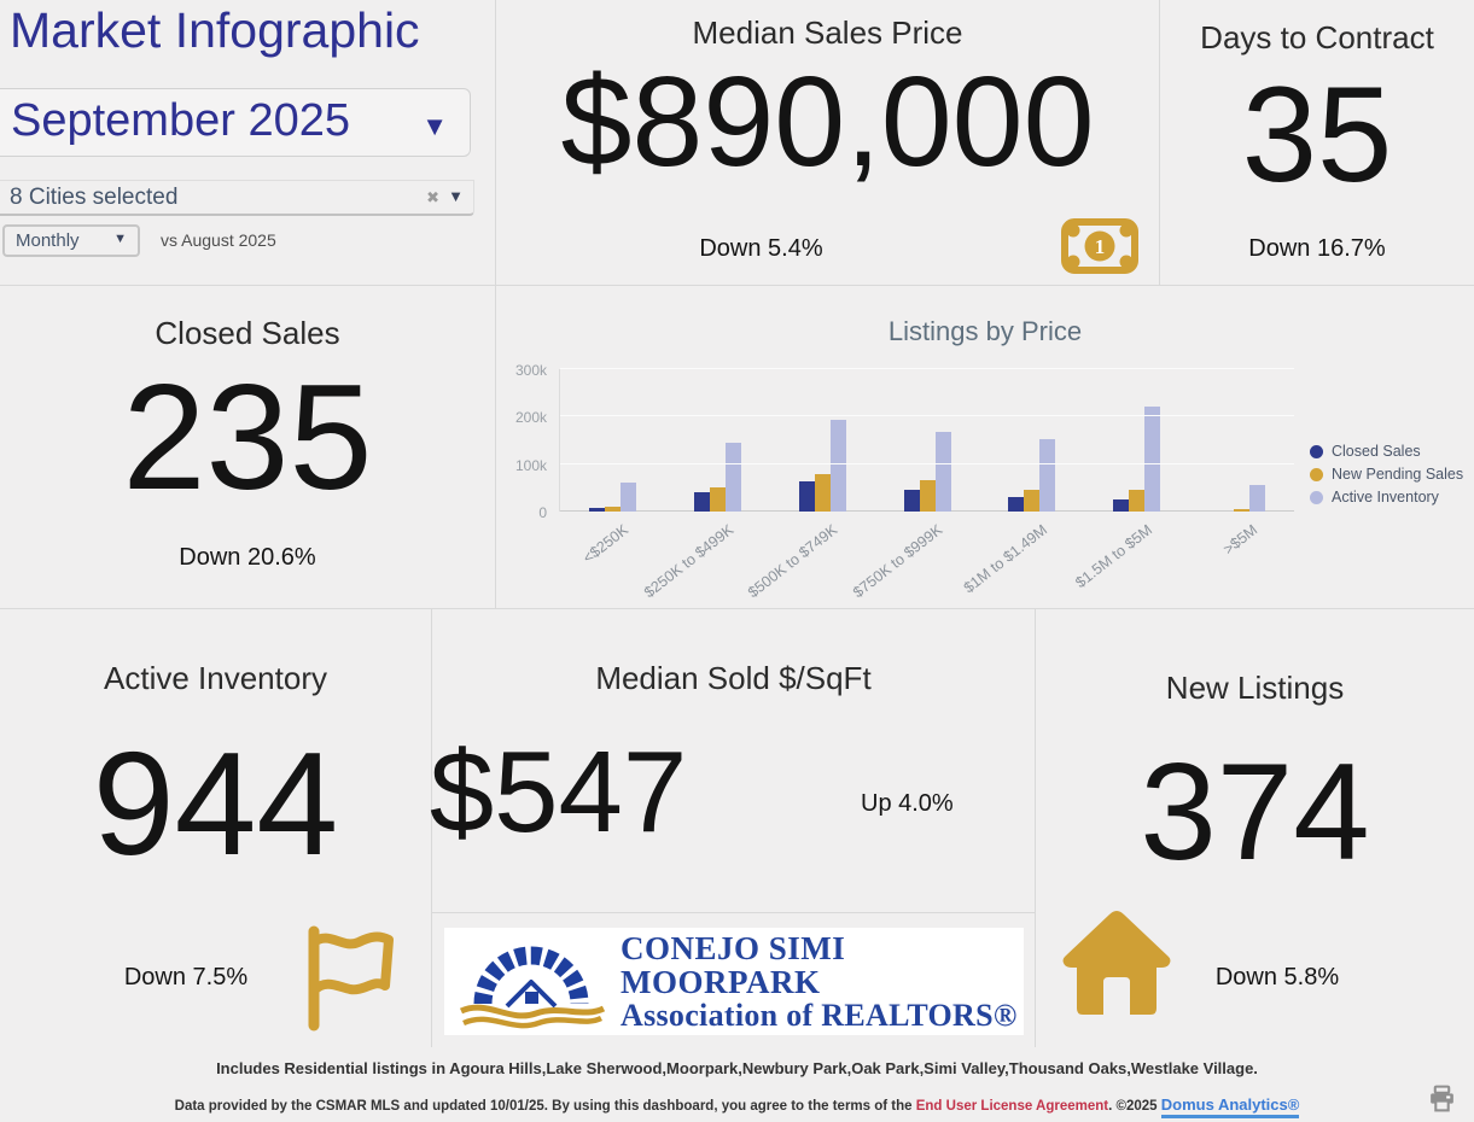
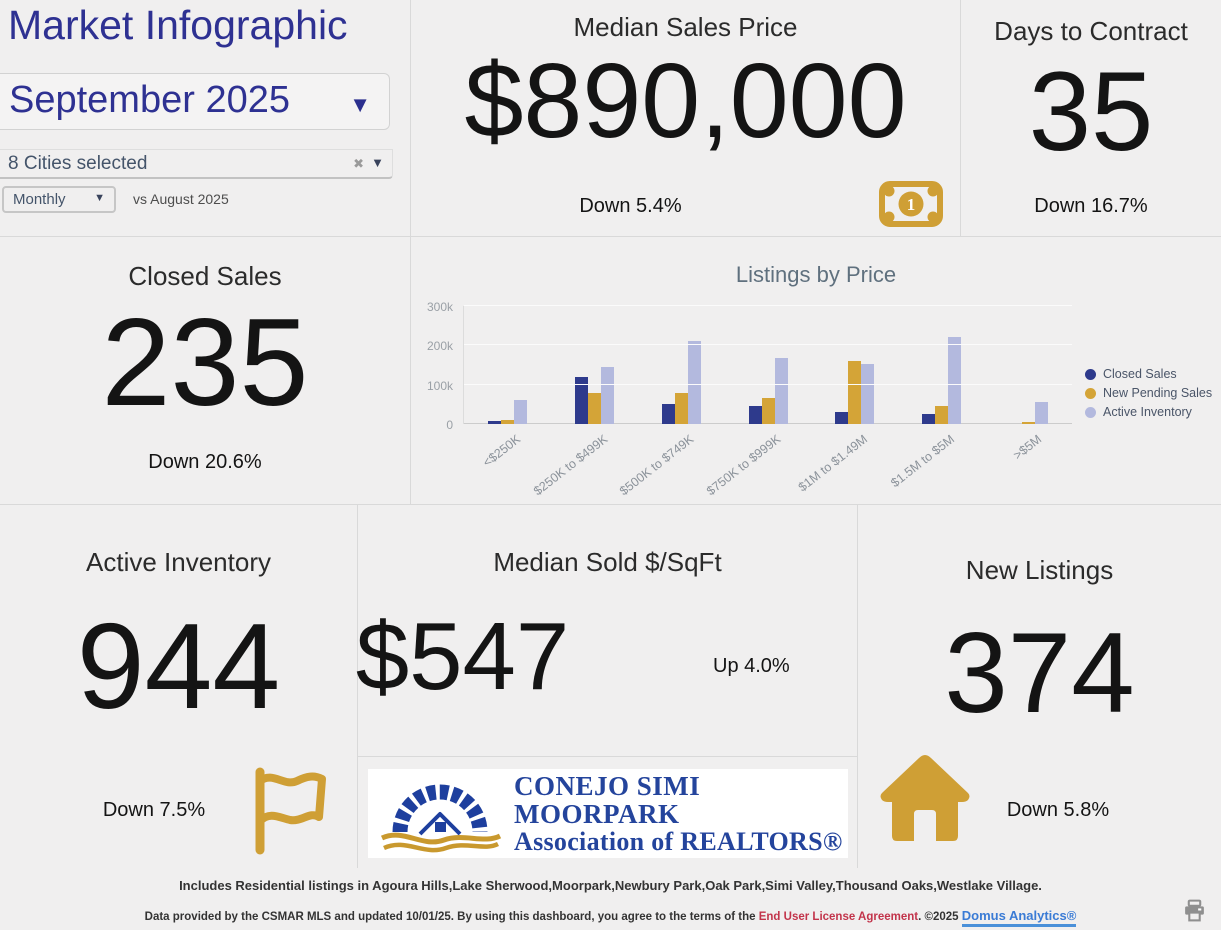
Closed Sales/$250K to $499K: 40k -> 120k
New Pending Sales/$250K to $499K: 50k -> 80k
Closed Sales/$500K to $749K: 60k -> 50k
Active Inventory/$500K to $749K: 190k -> 210k
New Pending Sales/$1M to $1.49M: 50k -> 160k
